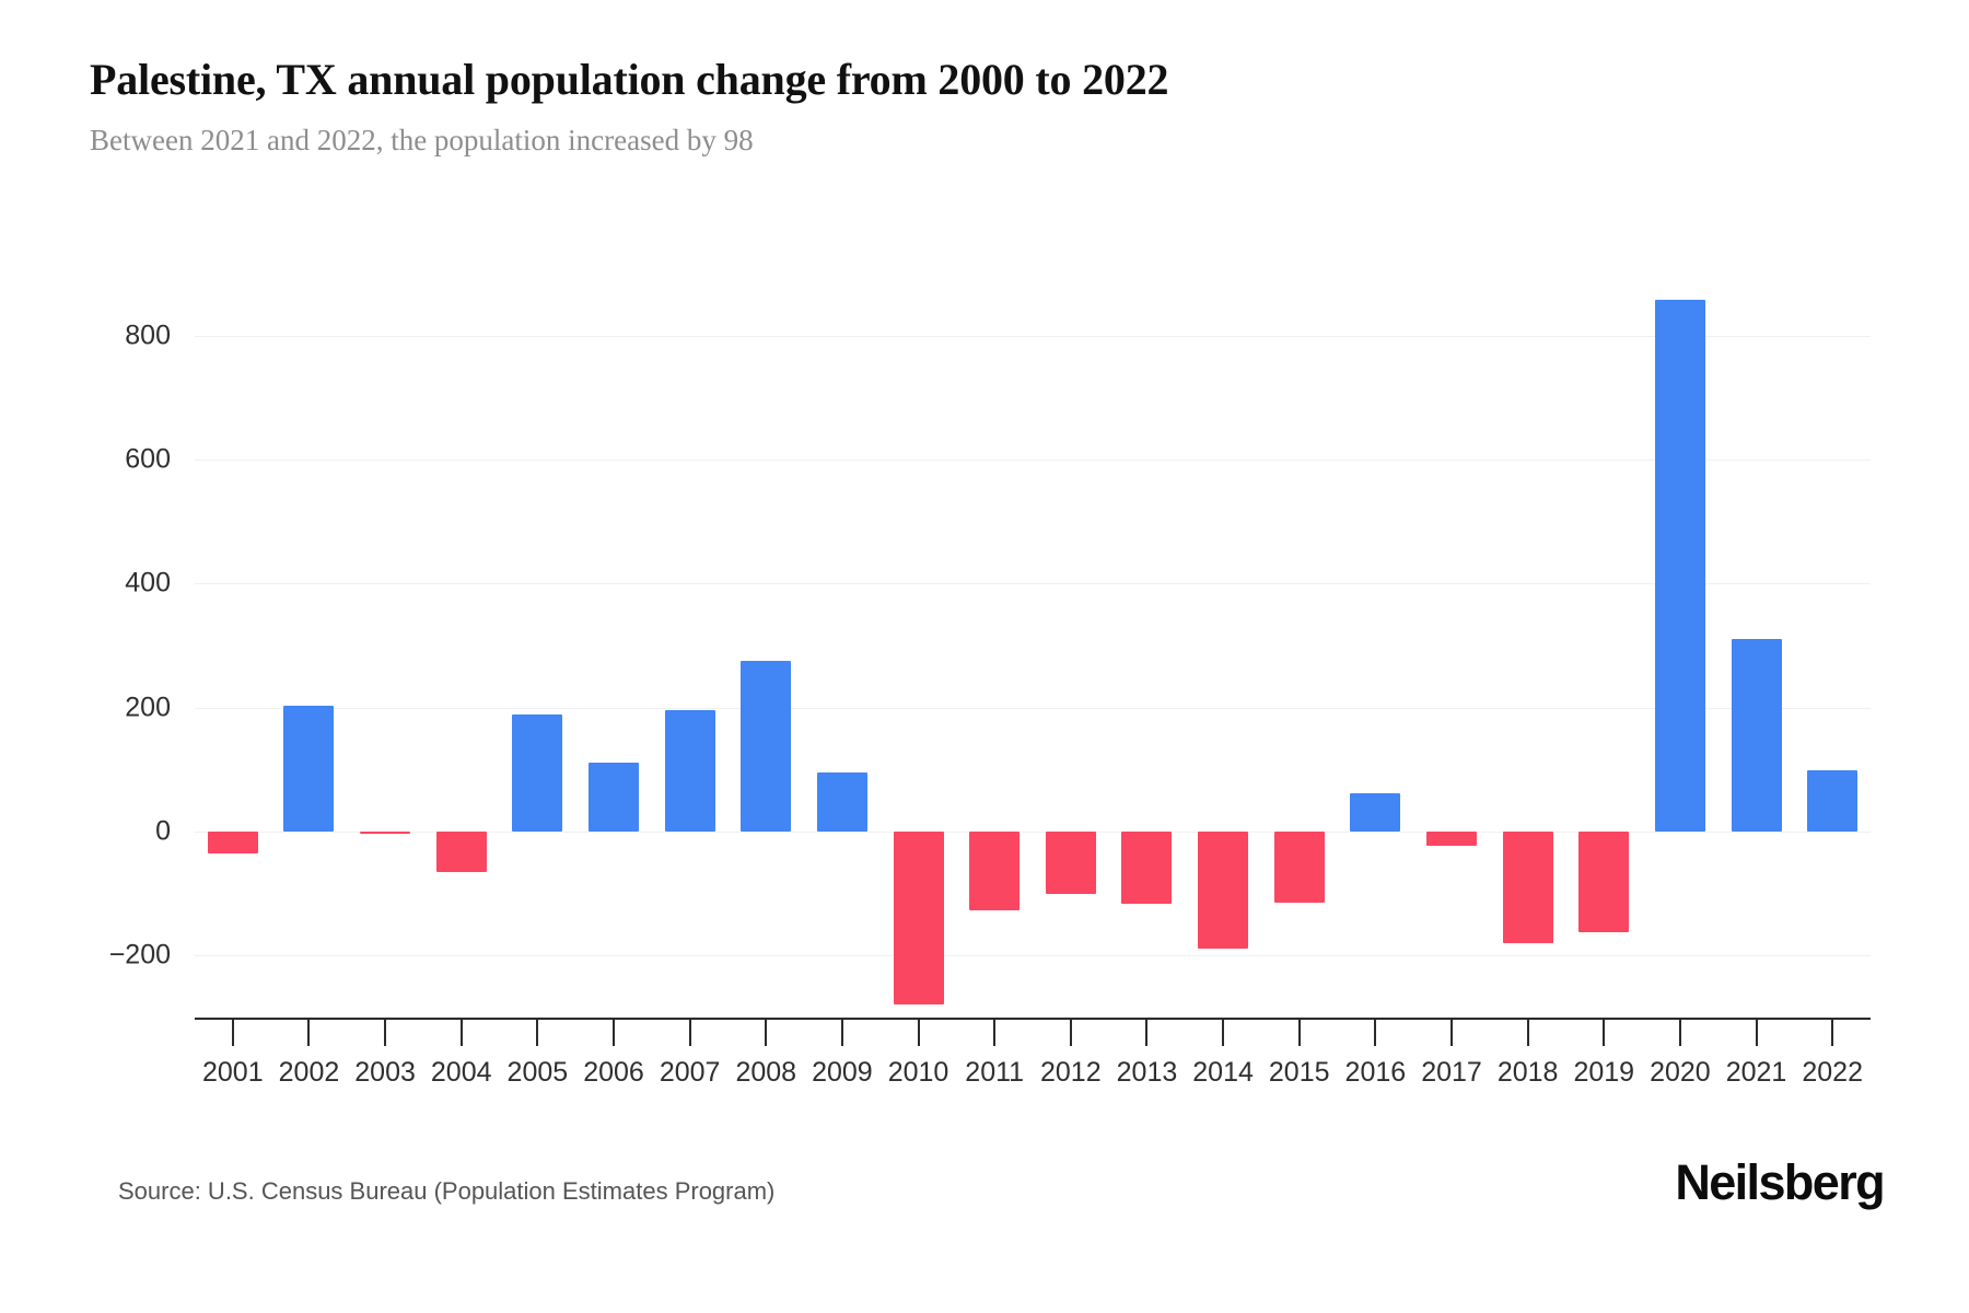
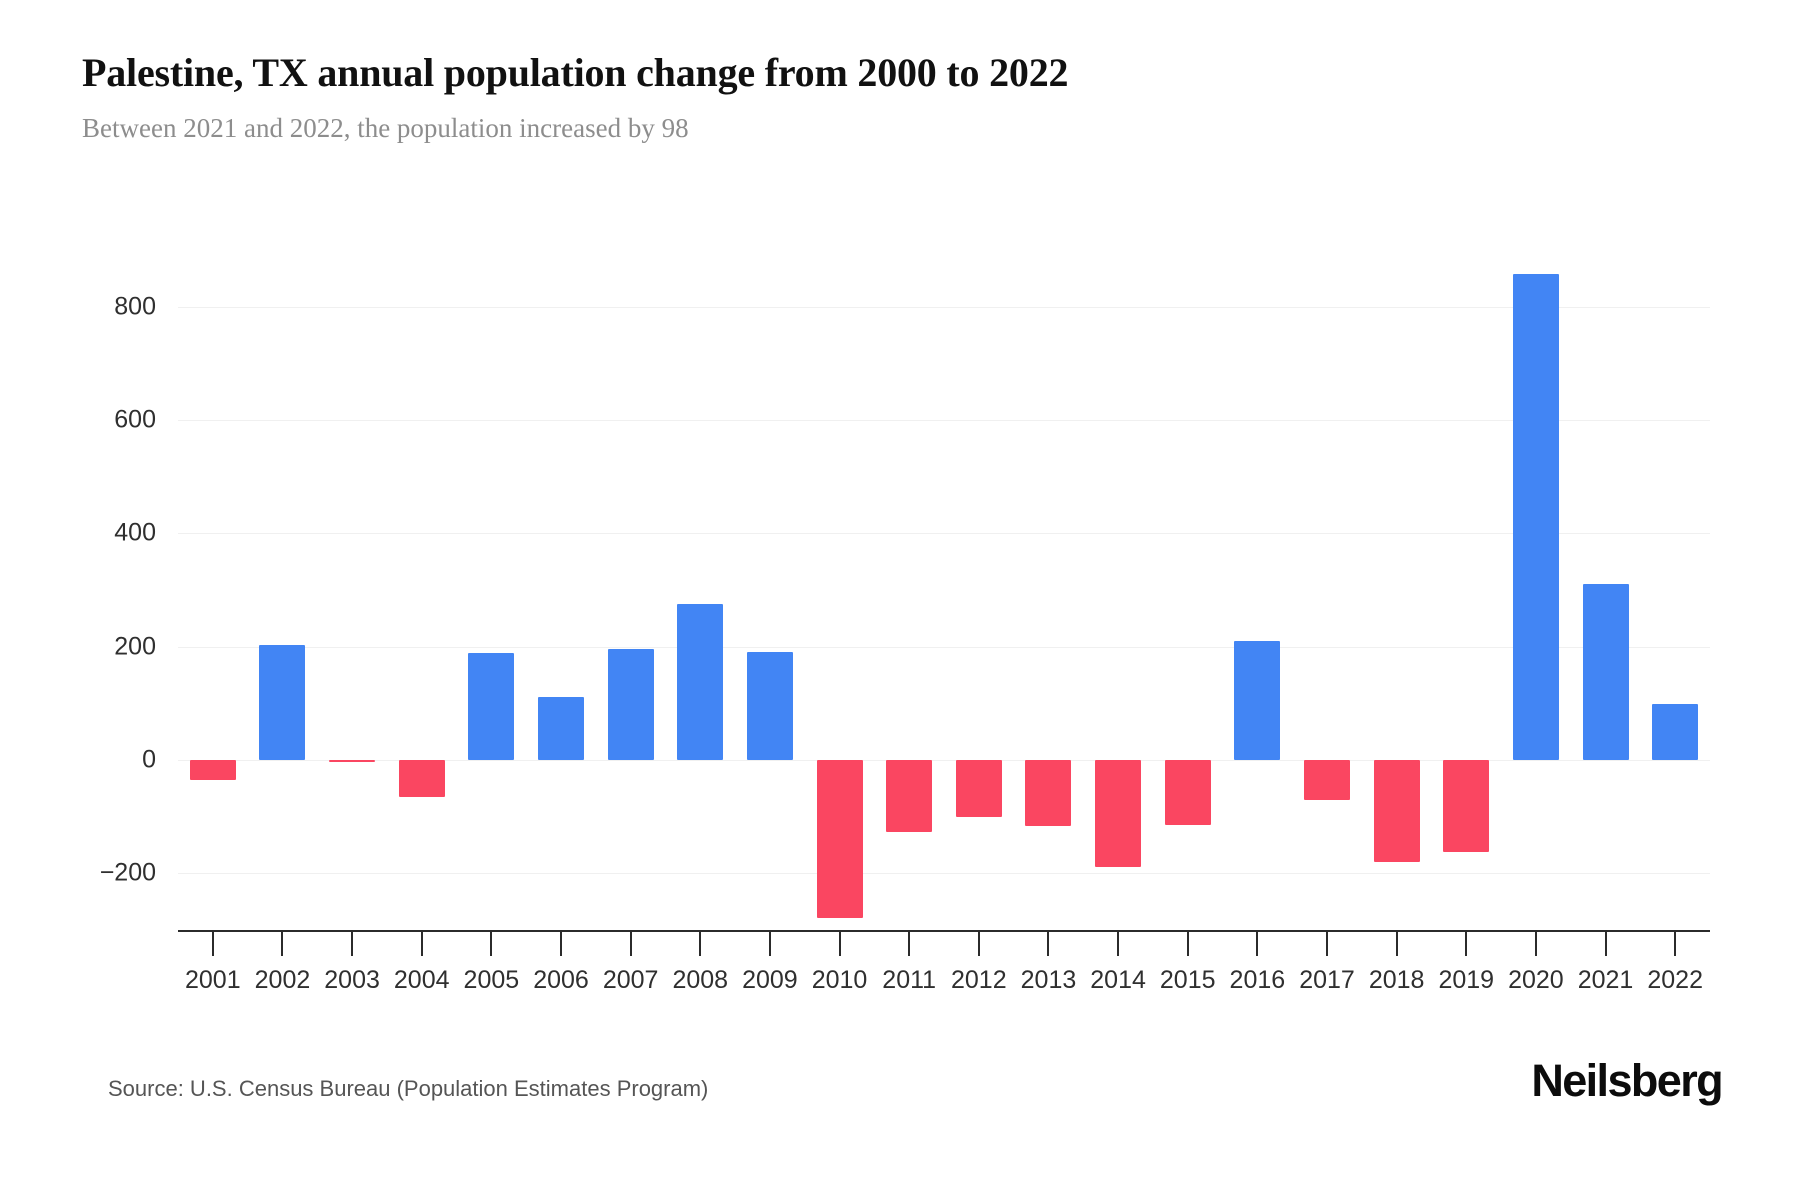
2009: 100 -> 190
2016: 60 -> 210
2017: -20 -> -70
